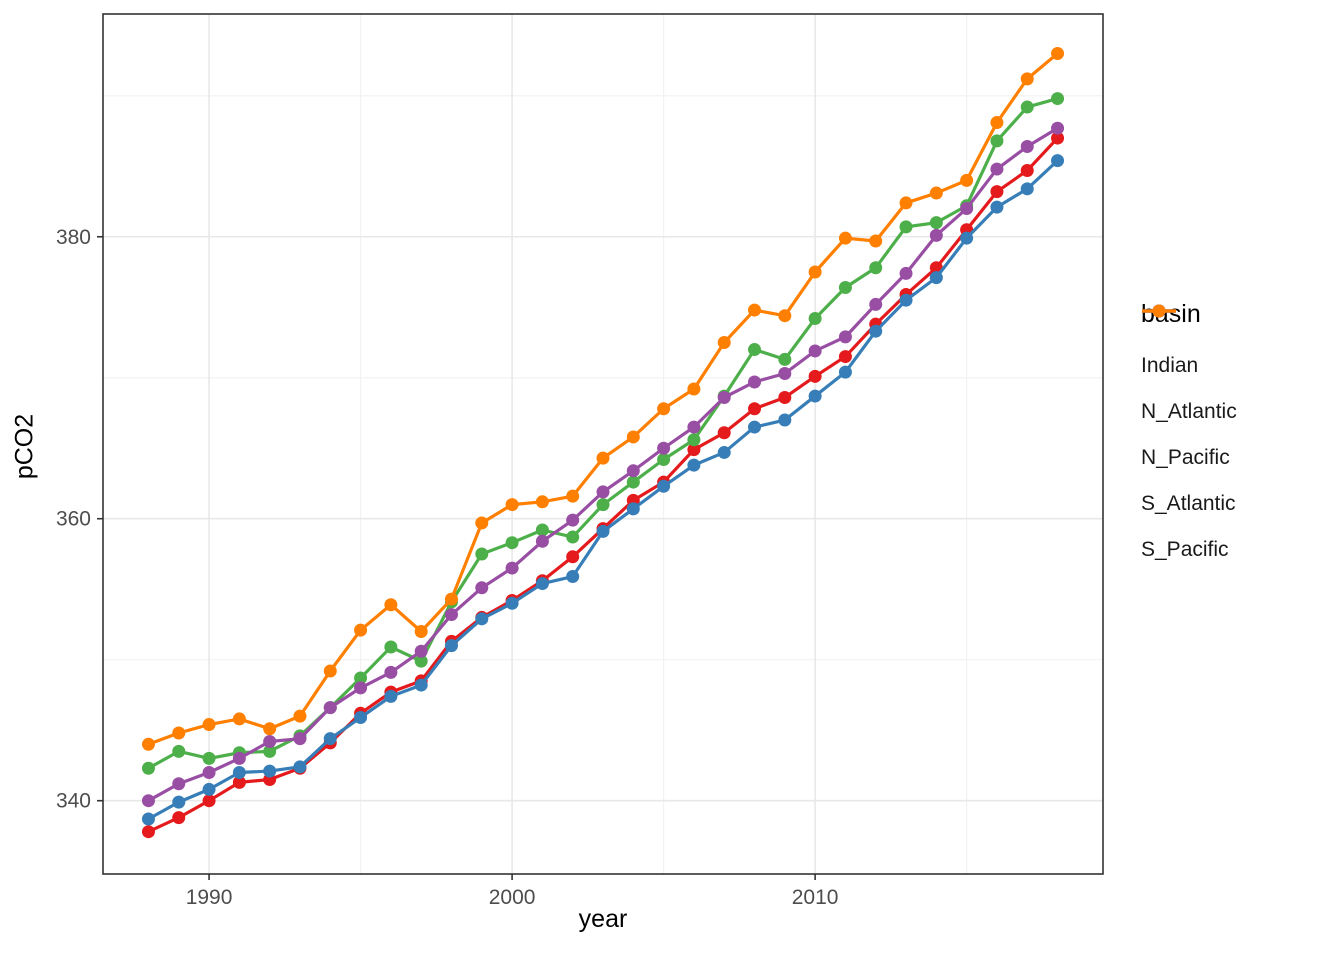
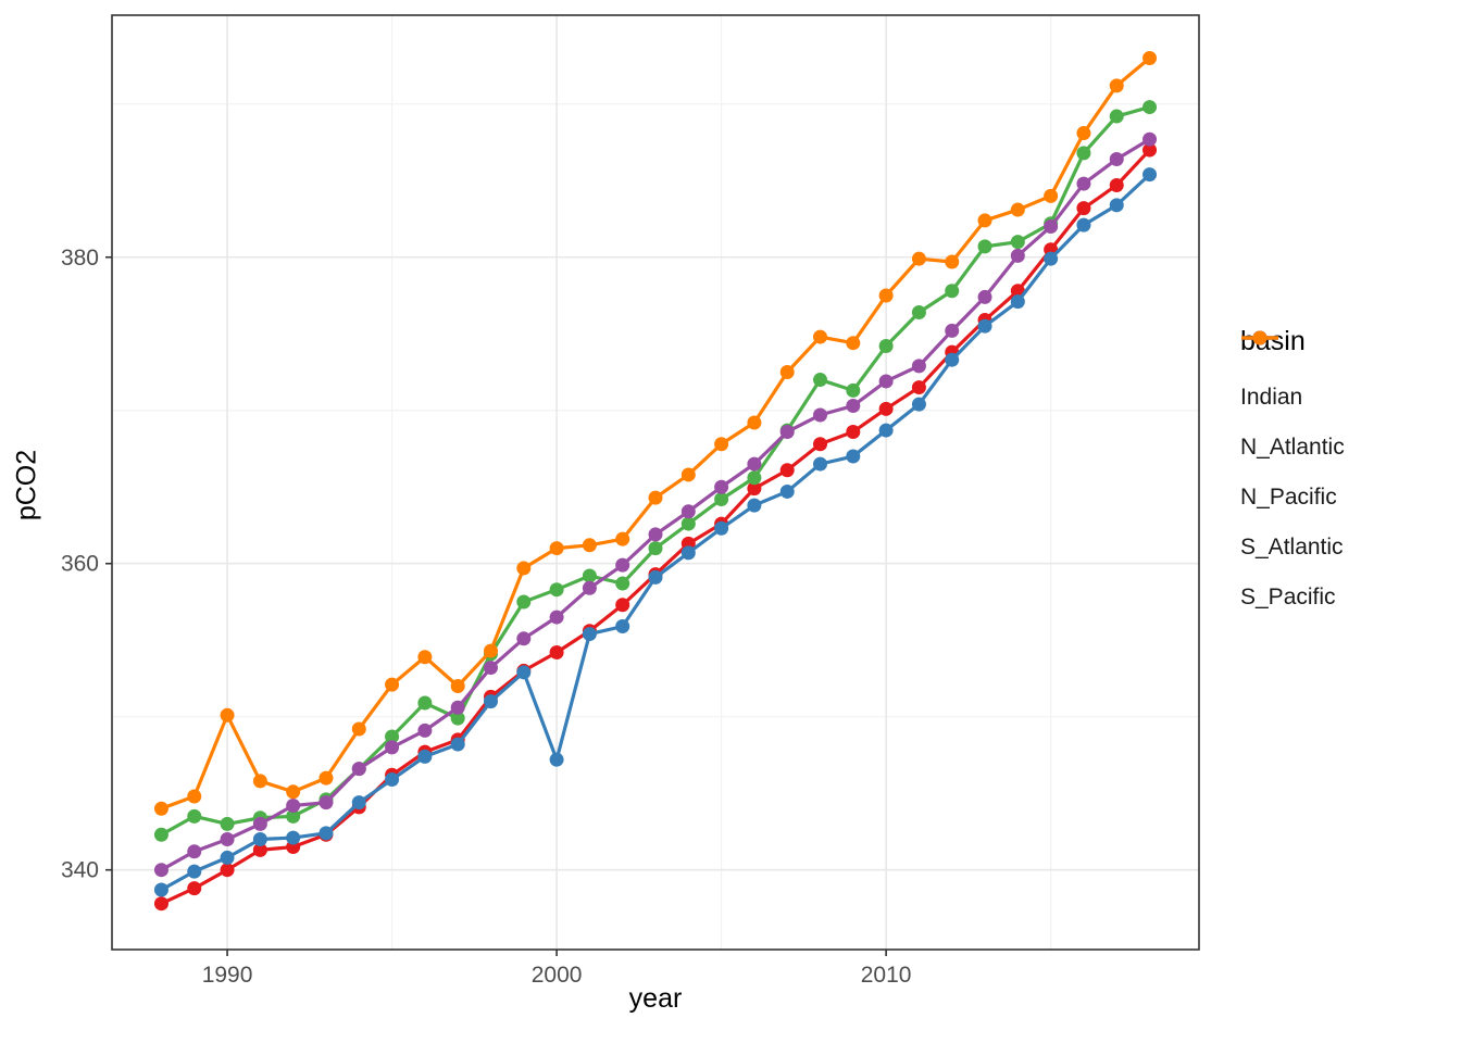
S_Pacific/1990: 345.4 -> 350.1
N_Atlantic/2000: 354.0 -> 347.2
